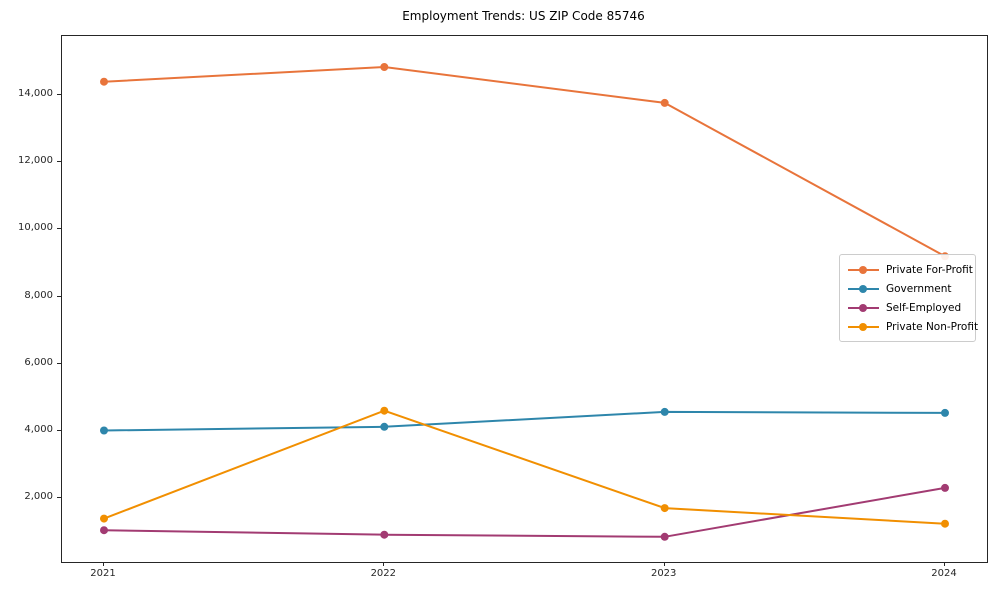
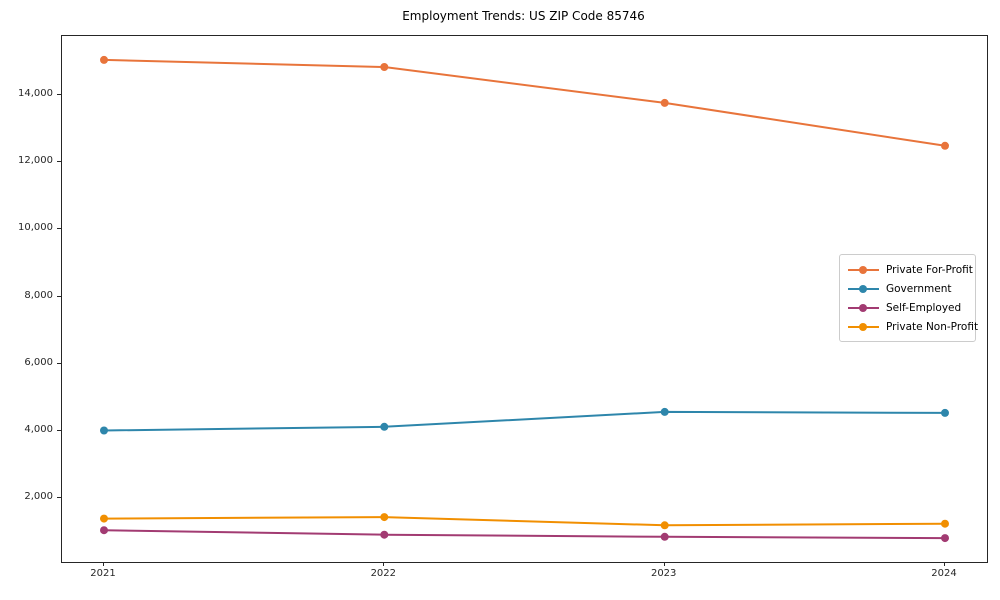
Private For-Profit/2021: 14400 -> 15000
Private Non-Profit/2022: 4600 -> 1400
Private Non-Profit/2023: 1700 -> 1200
Private For-Profit/2024: 9200 -> 12500
Self-Employed/2024: 2300 -> 800
